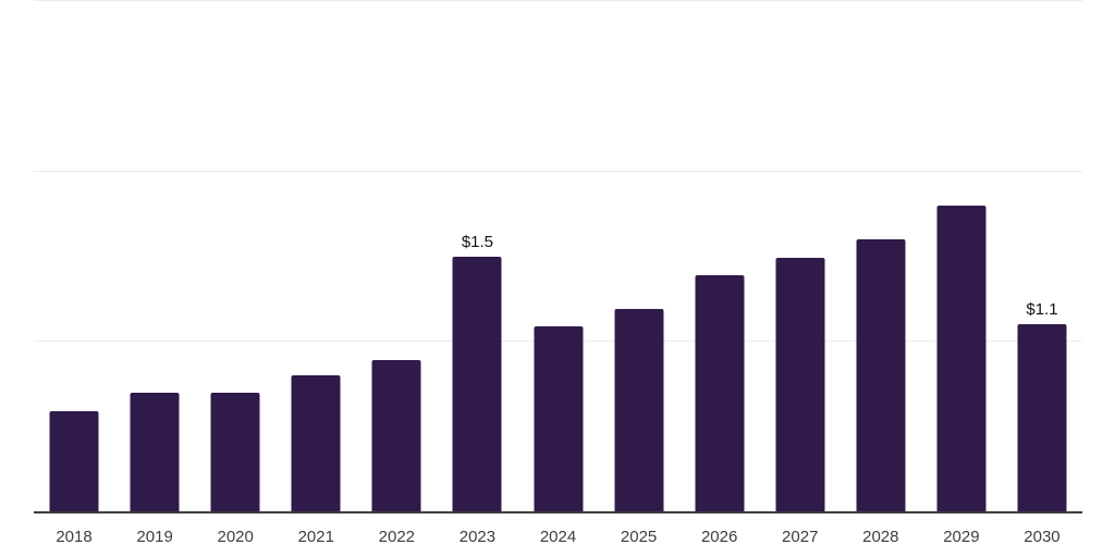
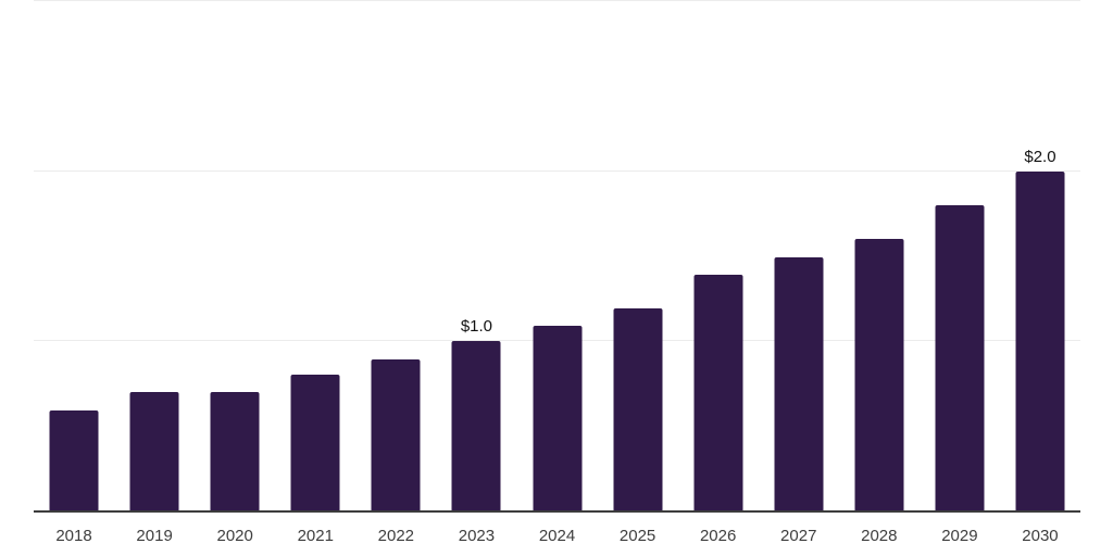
2023: $1.5 -> $1.0
2030: $1.1 -> $2.0
